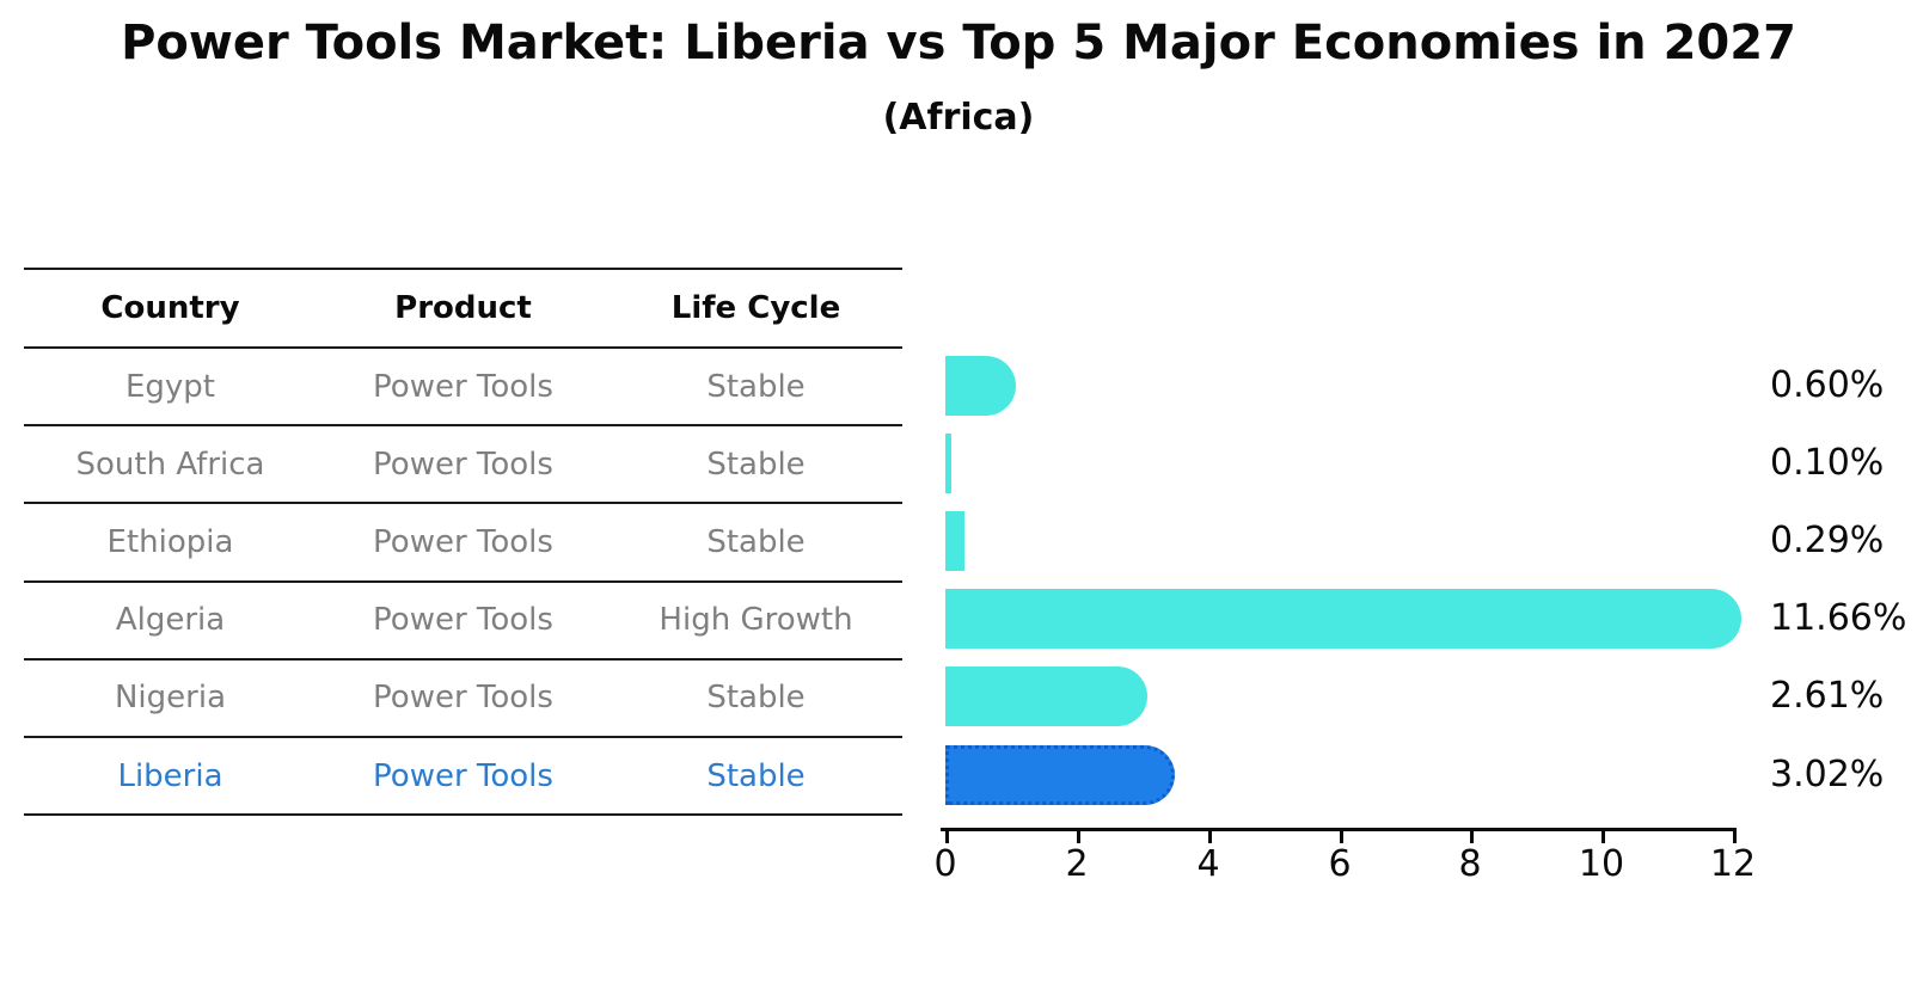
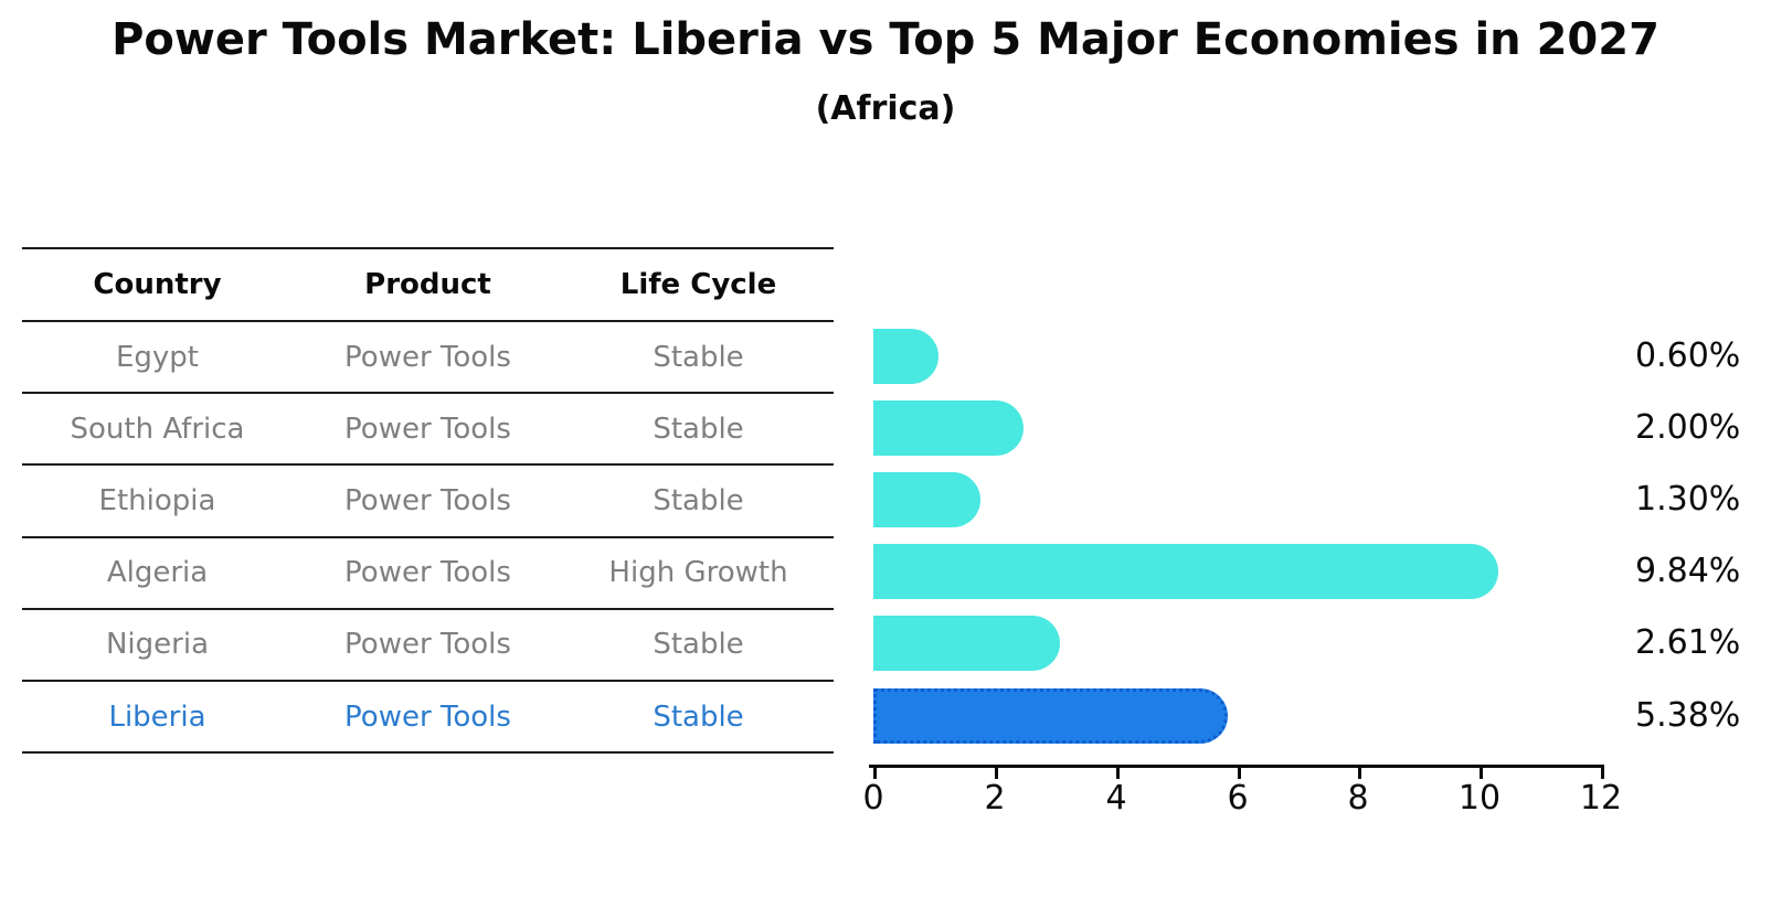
South Africa: 0.10% -> 2.00%
Ethiopia: 0.29% -> 1.30%
Algeria: 11.66% -> 9.84%
Liberia: 3.02% -> 5.38%
